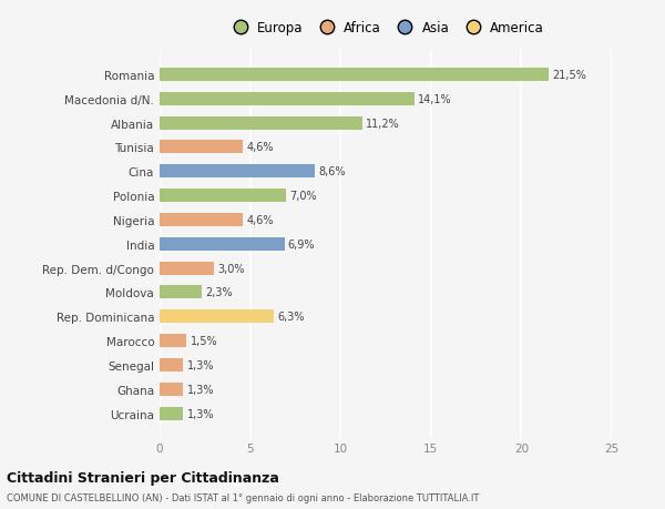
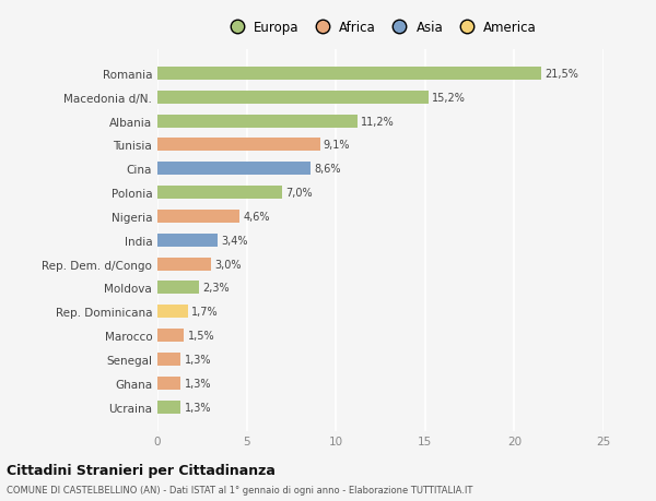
Macedonia d/N.: 14,1% -> 15,2%
Tunisia: 4,6% -> 9,1%
India: 6,9% -> 3,4%
Rep. Dominicana: 6,3% -> 1,7%
